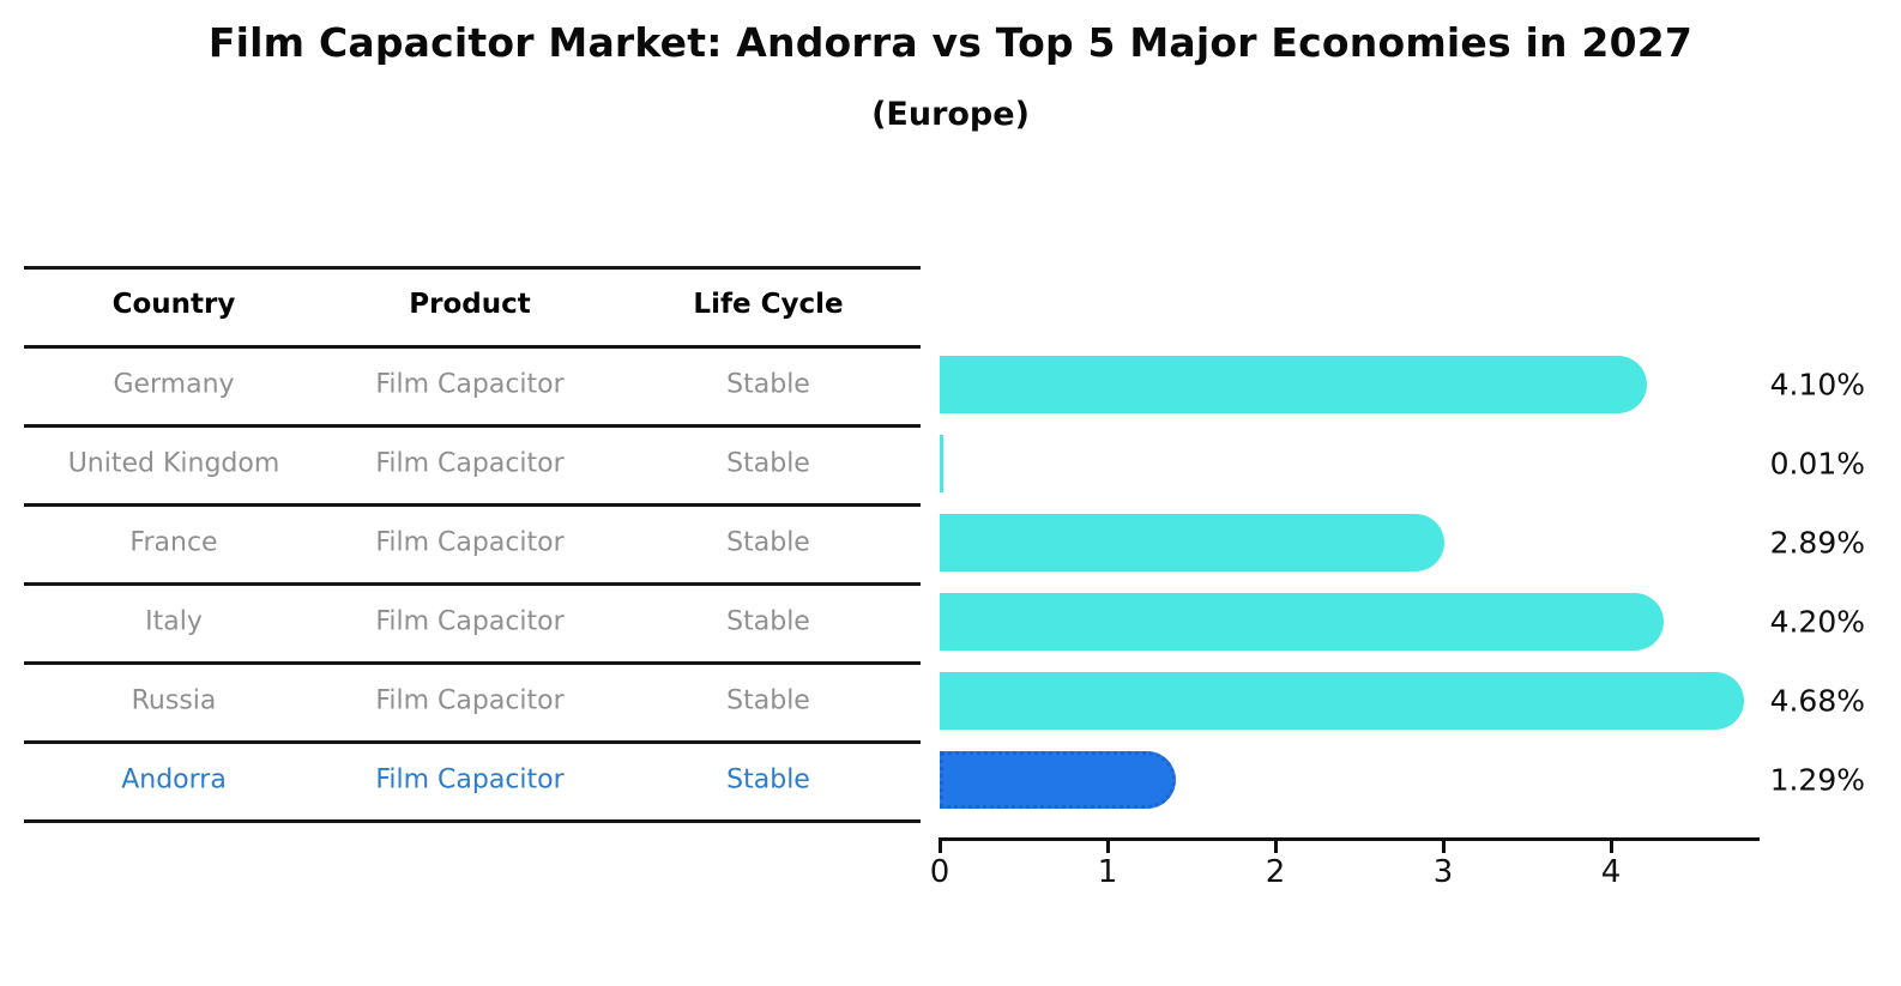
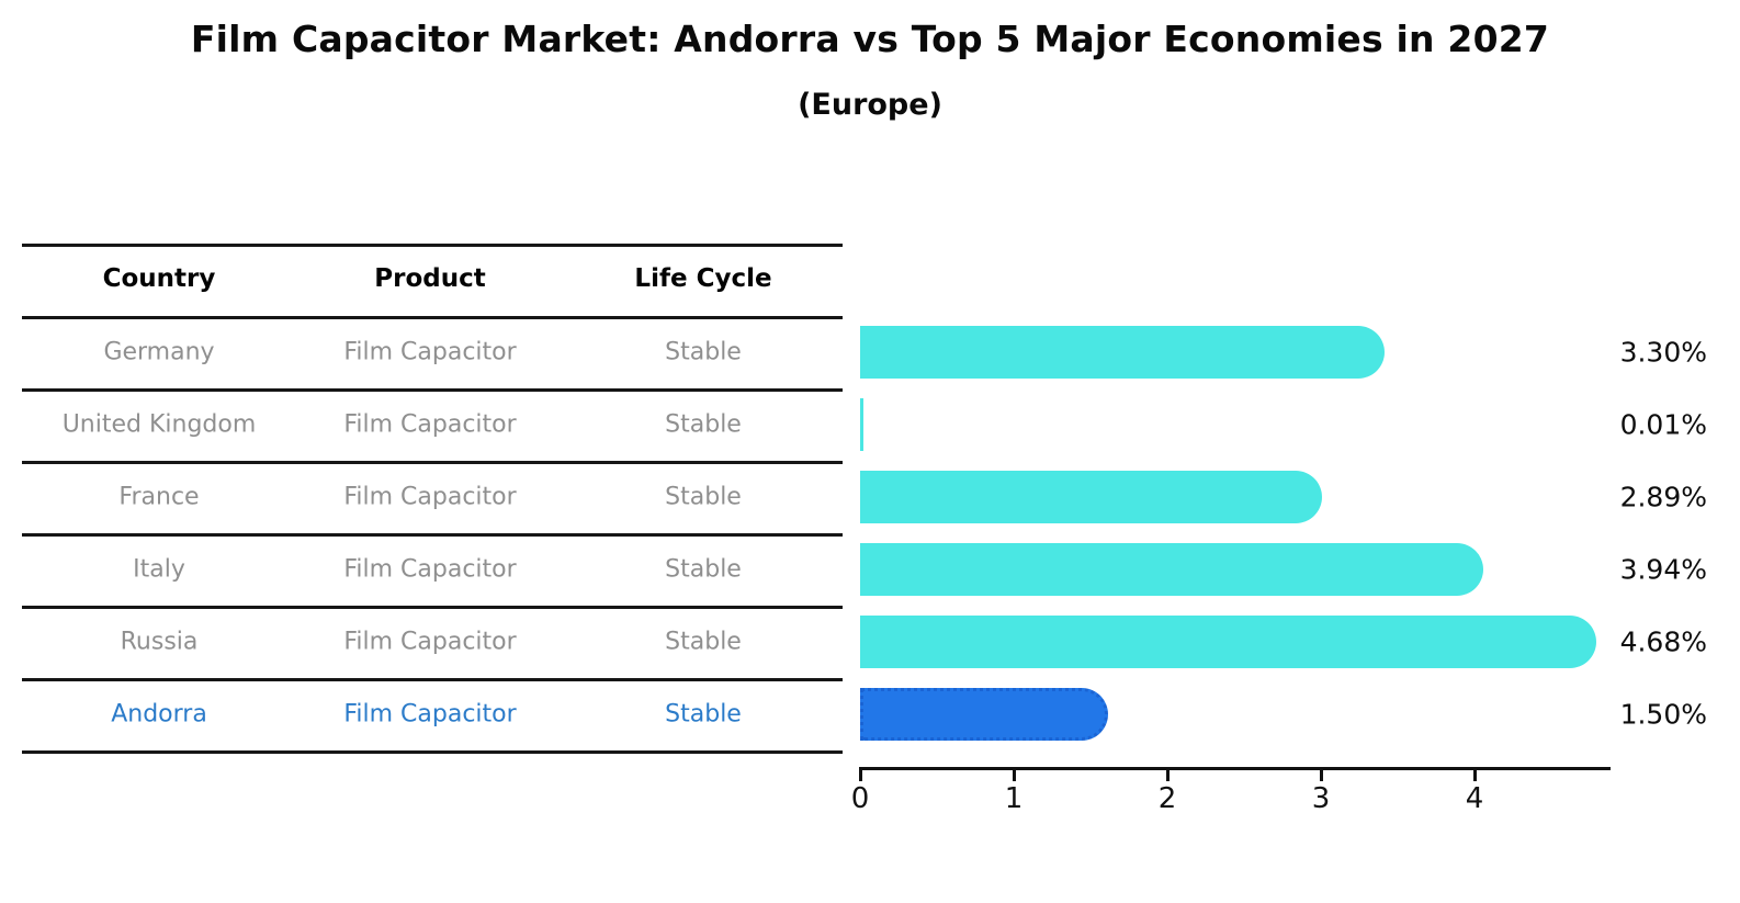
Germany: 4.10% -> 3.30%
Italy: 4.20% -> 3.94%
Andorra: 1.29% -> 1.50%
